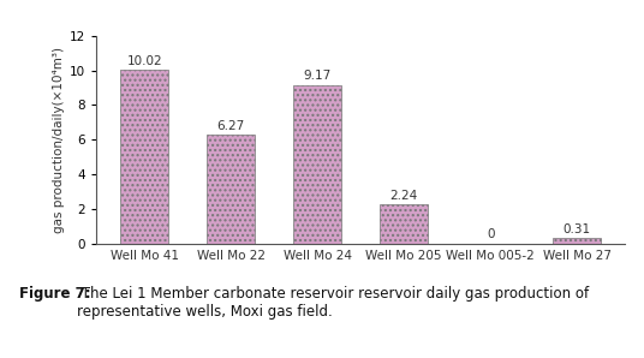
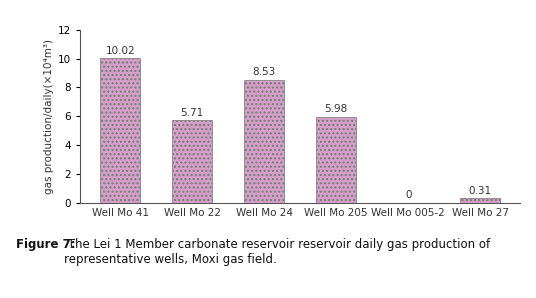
Well Mo 22: 6.27 -> 5.71
Well Mo 24: 9.17 -> 8.53
Well Mo 205: 2.24 -> 5.98
